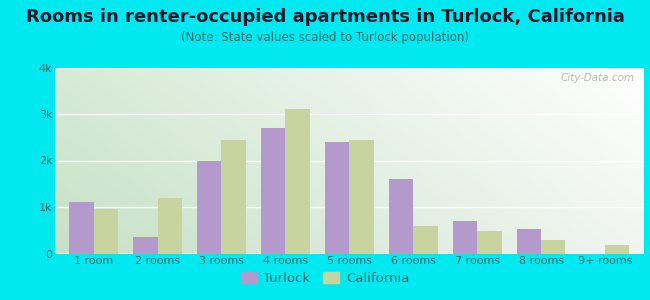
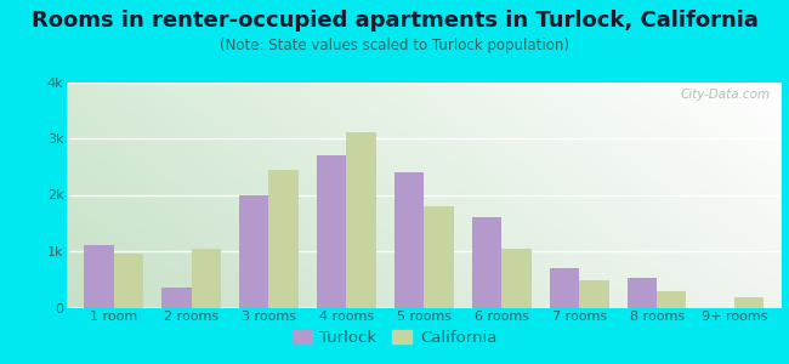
California/2 rooms: 1.20k -> 1.05k
California/5 rooms: 2.45k -> 1.80k
California/6 rooms: 0.60k -> 1.05k
